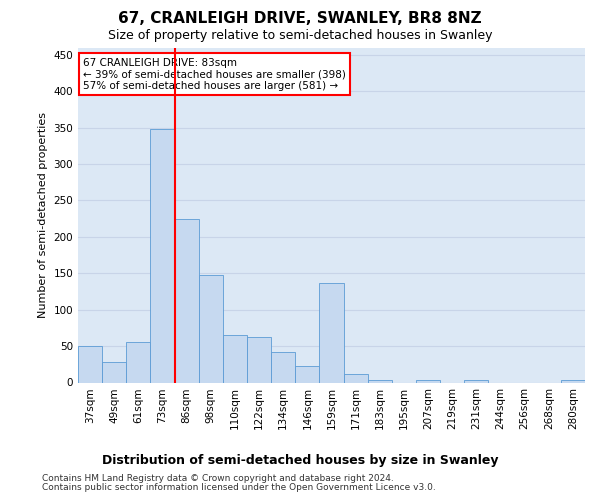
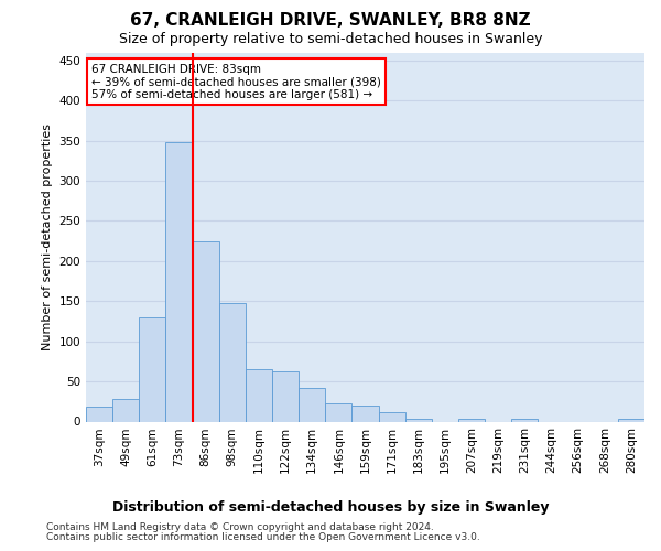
37sqm: 50 -> 18
61sqm: 56 -> 130
159sqm: 136 -> 20
